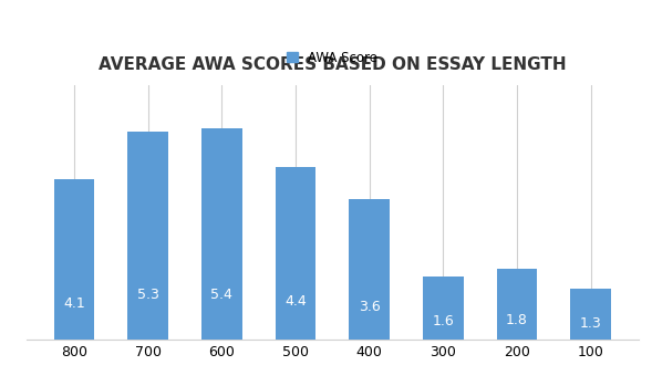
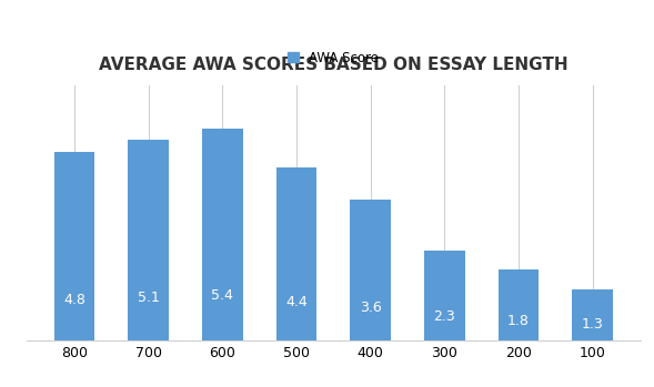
800: 4.1 -> 4.8
700: 5.3 -> 5.1
300: 1.6 -> 2.3
